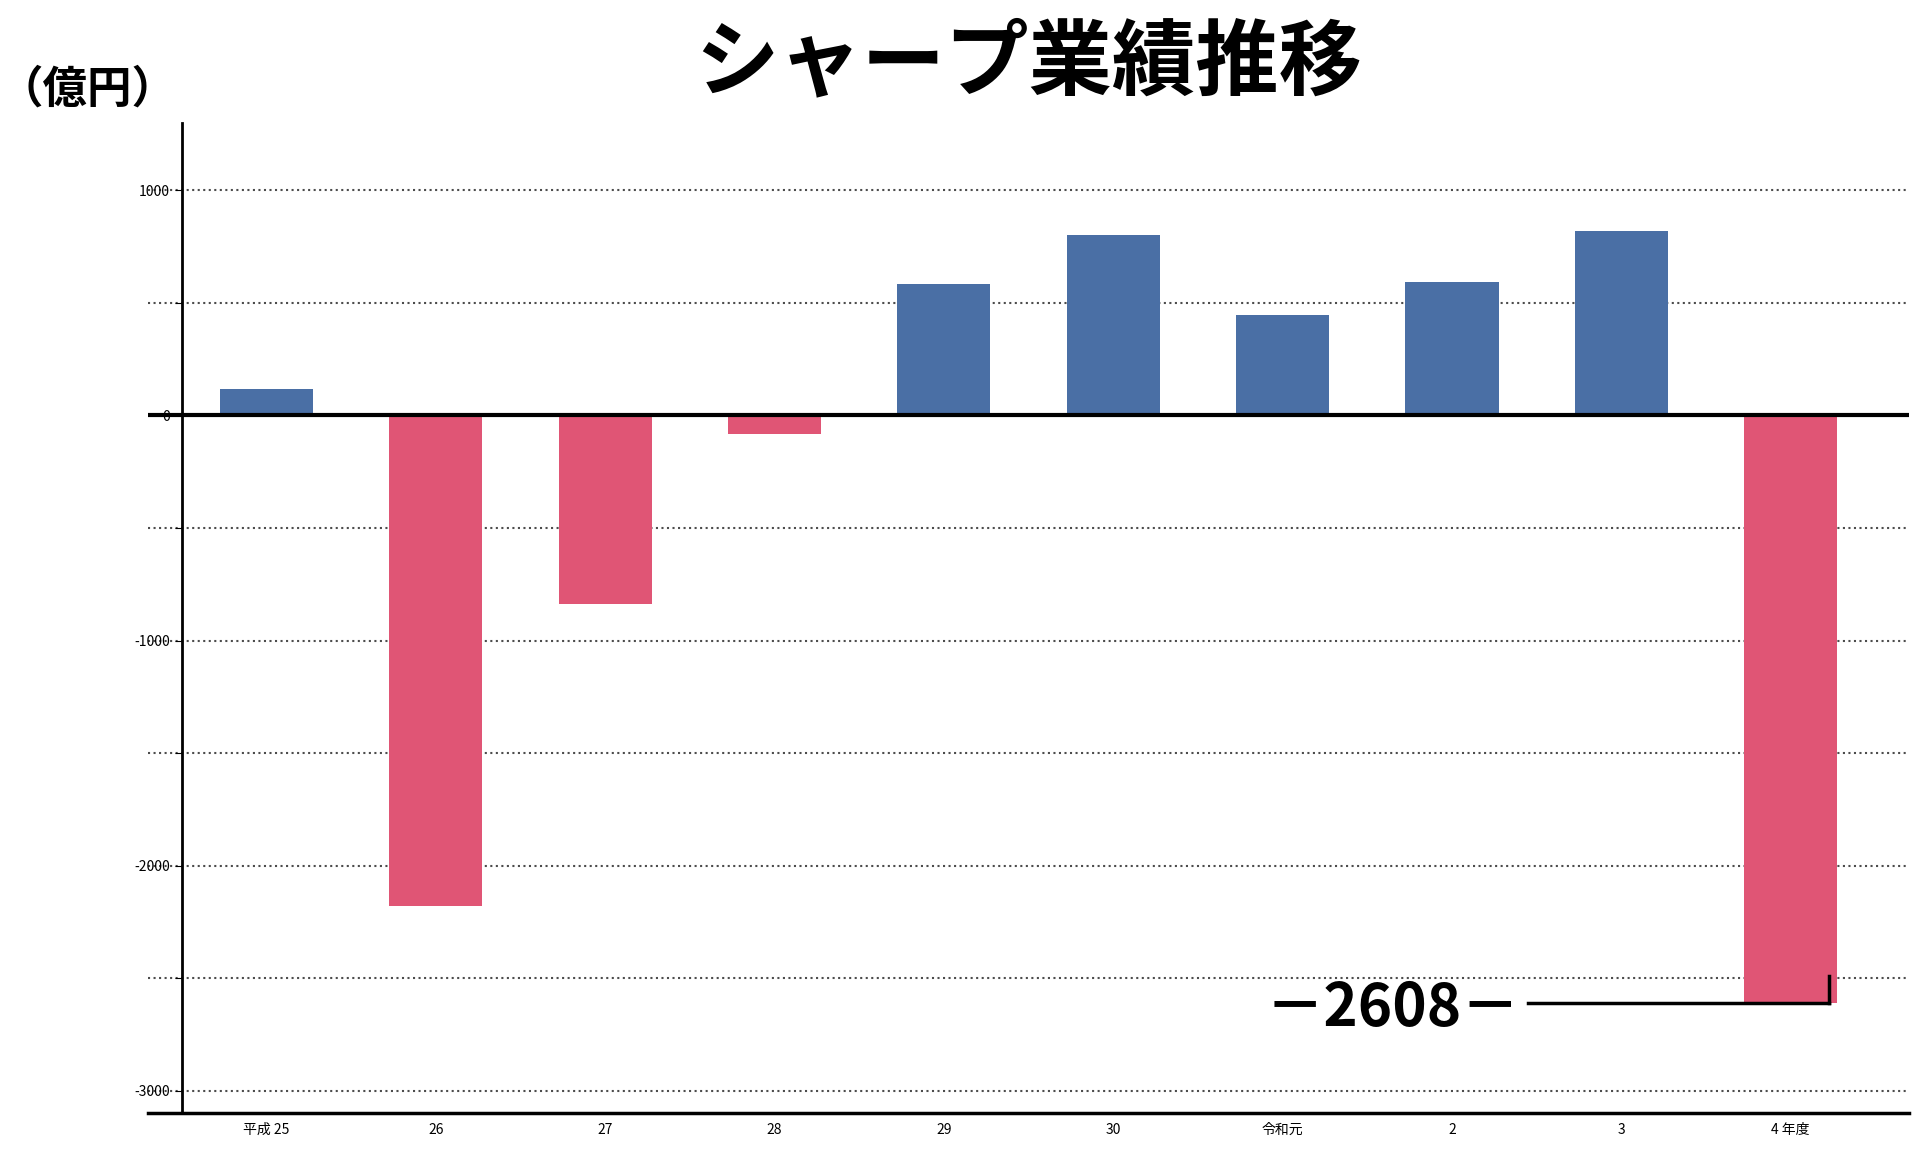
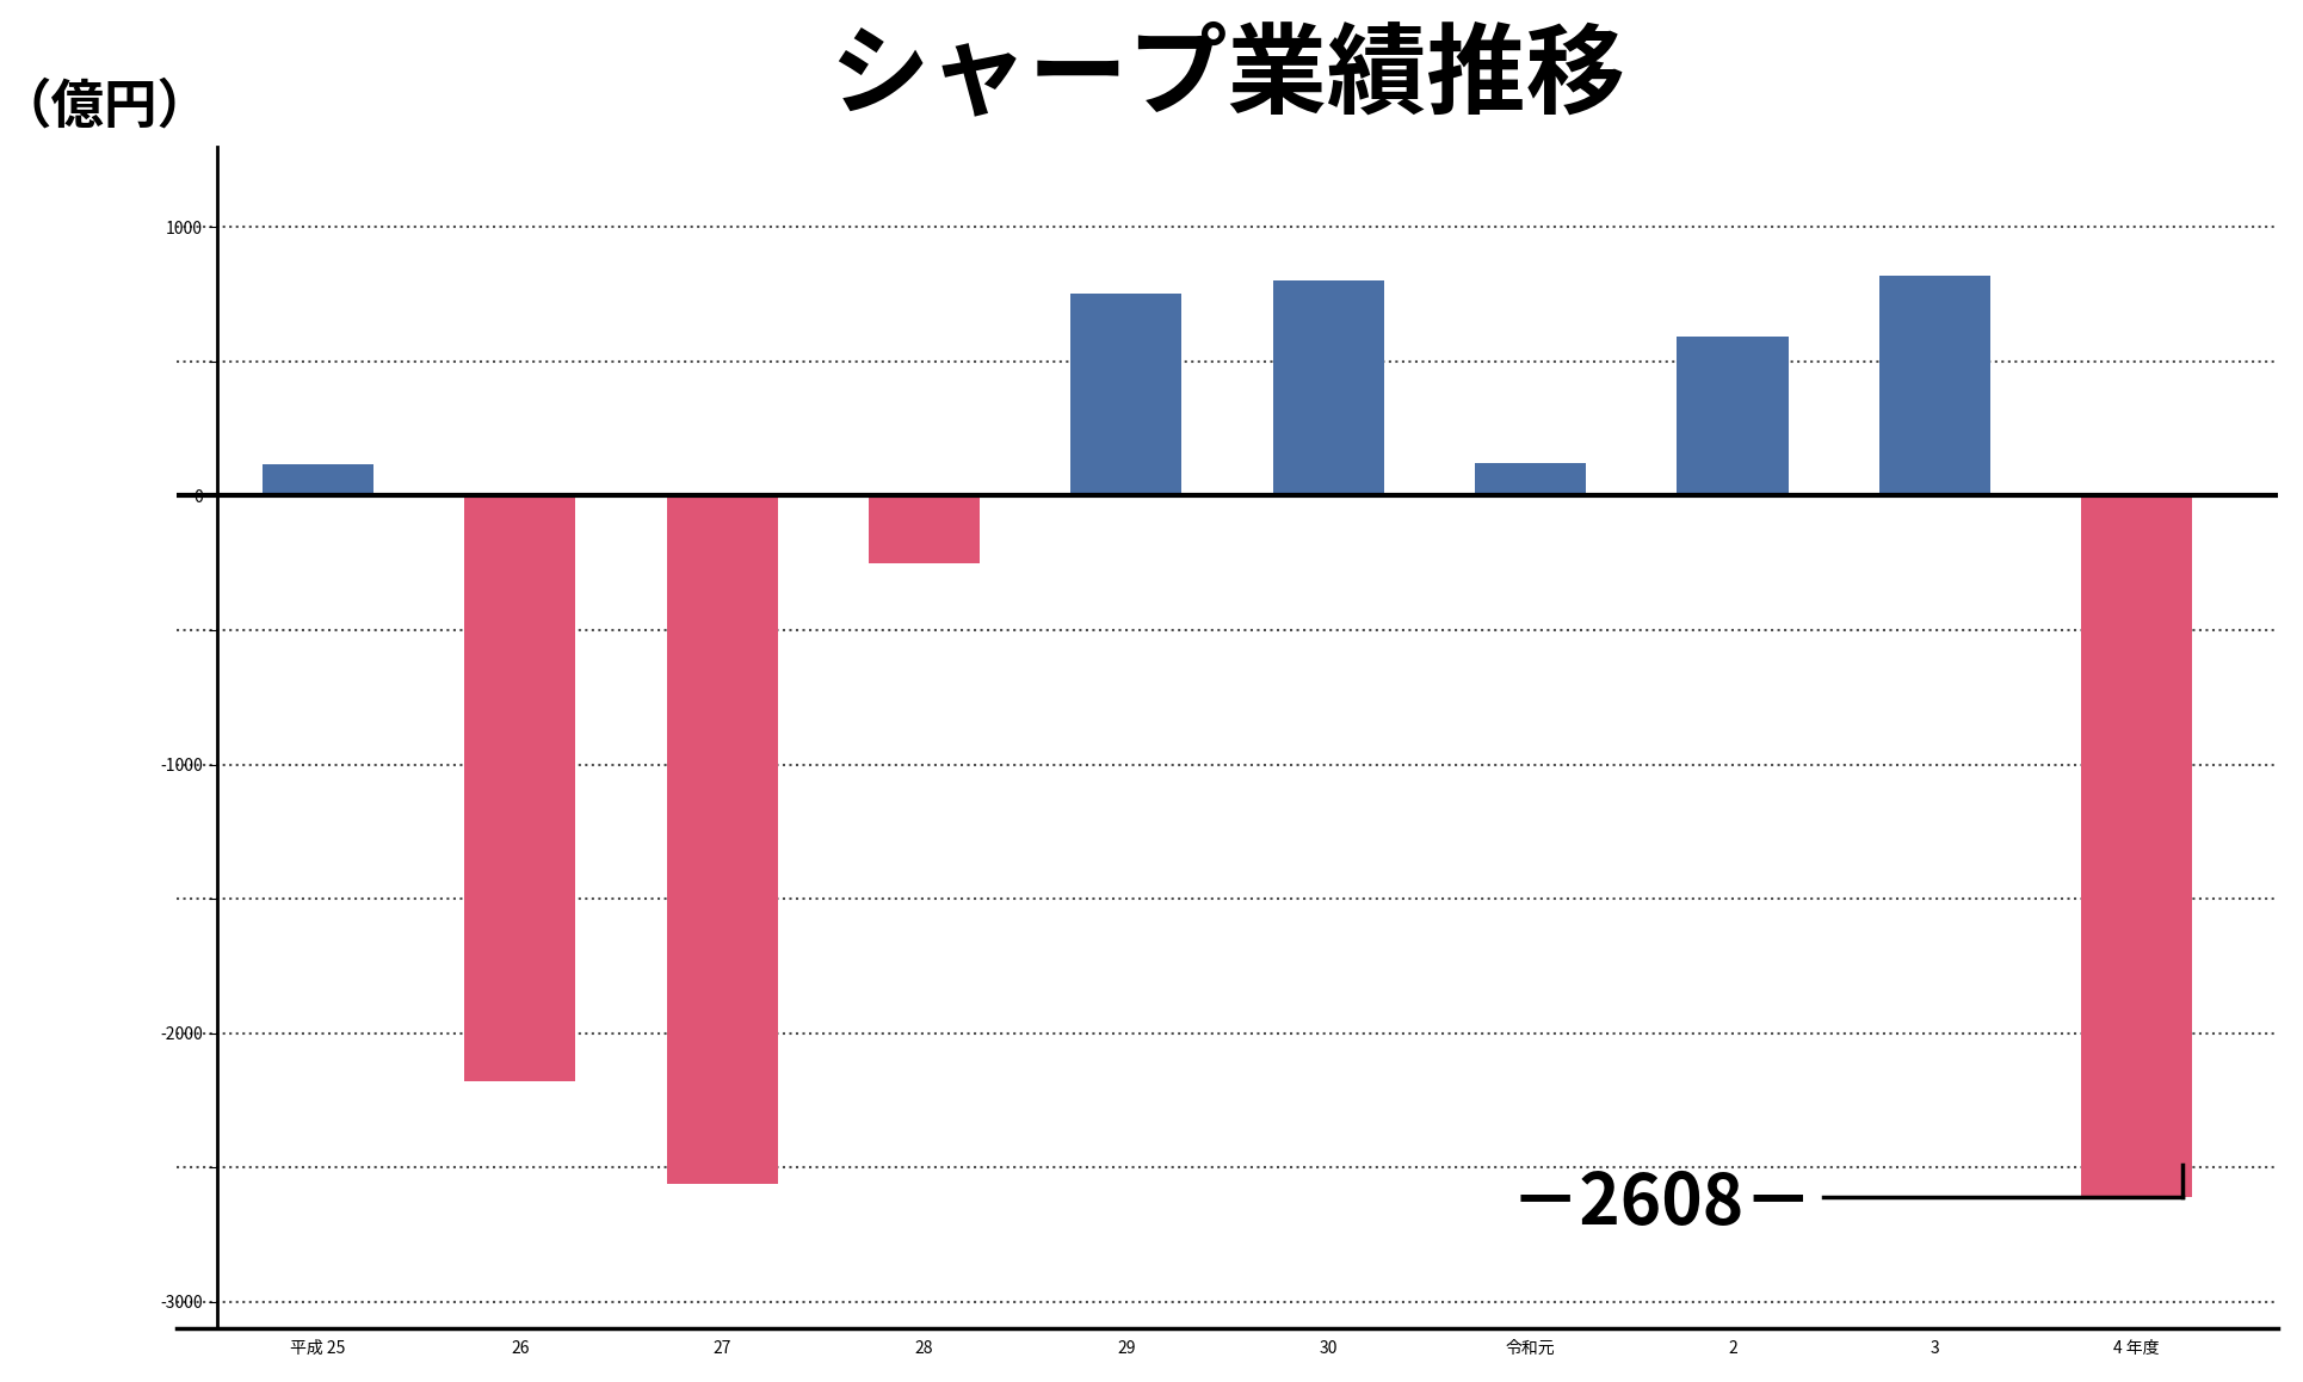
27: -840 -> -2560
28: -85 -> -250
29: 585 -> 750
令和元: 445 -> 120
